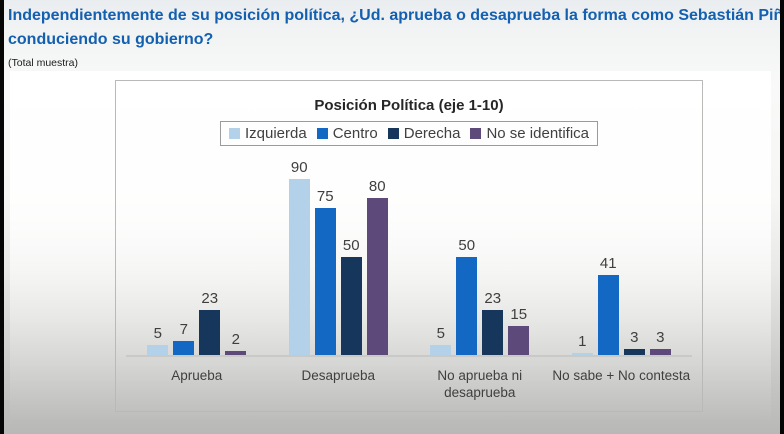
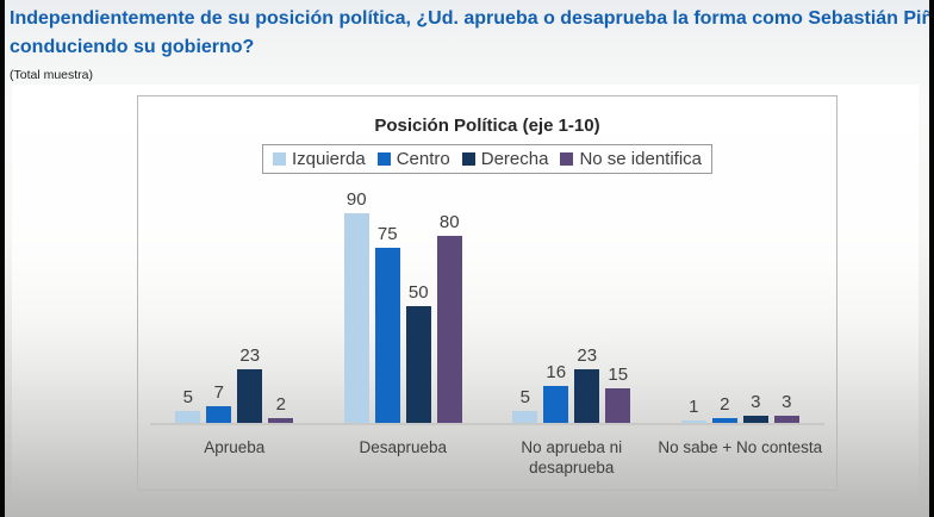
Centro/No aprueba ni desaprueba: 50 -> 16
Centro/No sabe + No contesta: 41 -> 2
